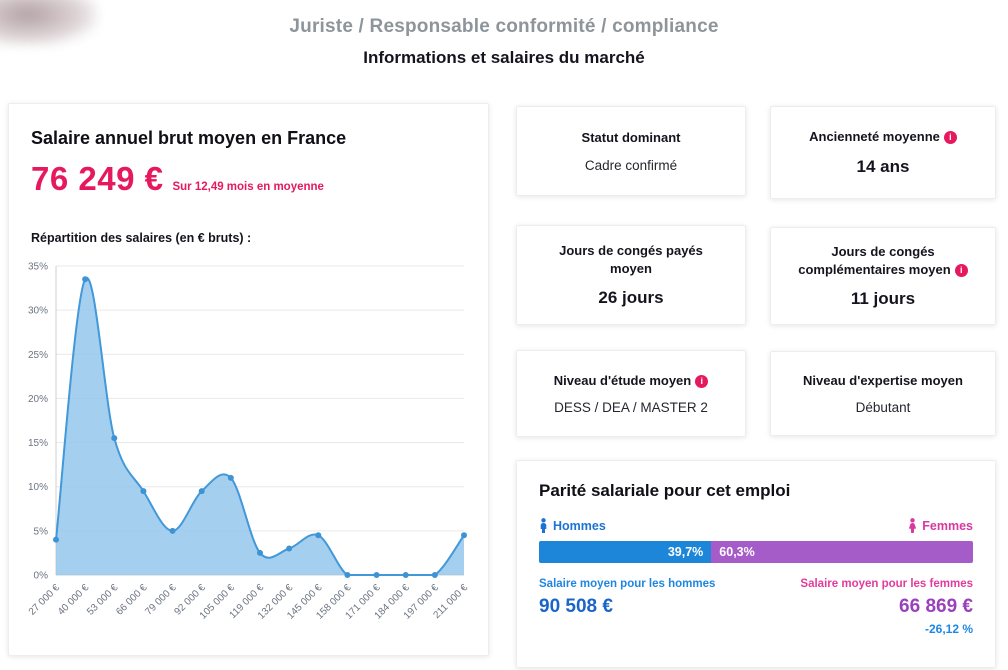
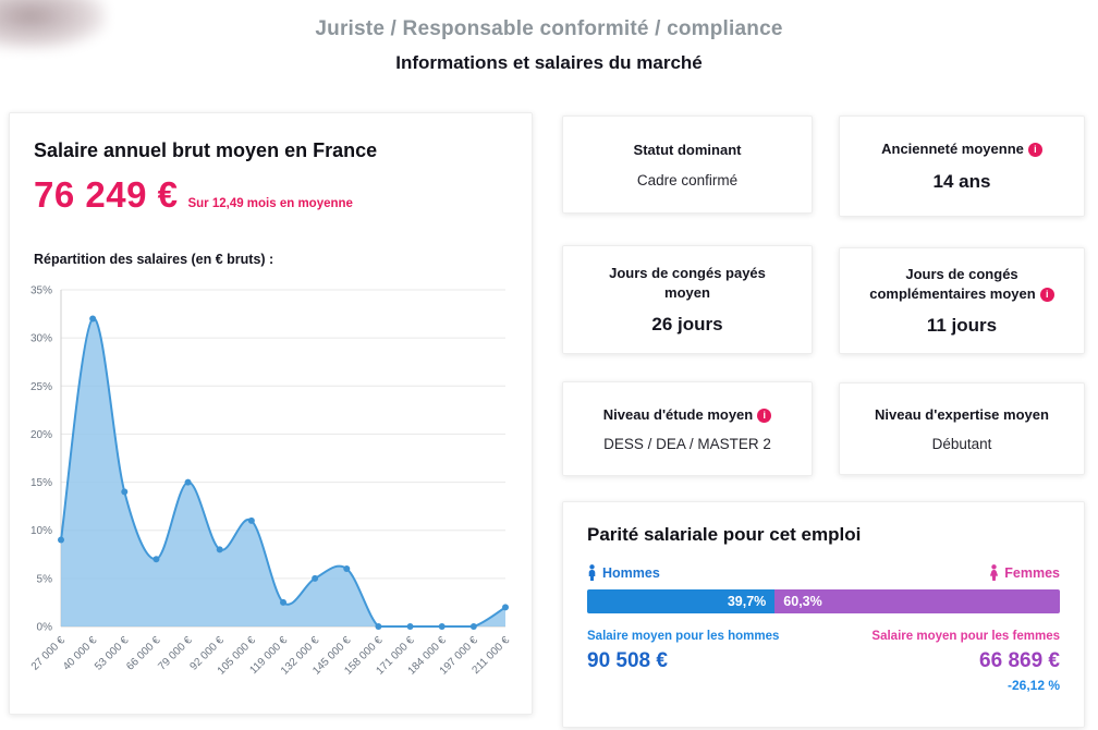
27 000 €: 4% -> 9%
40 000 €: 34% -> 32%
53 000 €: 16% -> 14%
66 000 €: 10% -> 7%
79 000 €: 5% -> 15%
92 000 €: 10% -> 8%
132 000 €: 3% -> 5%
145 000 €: 4% -> 6%
211 000 €: 4% -> 2%
